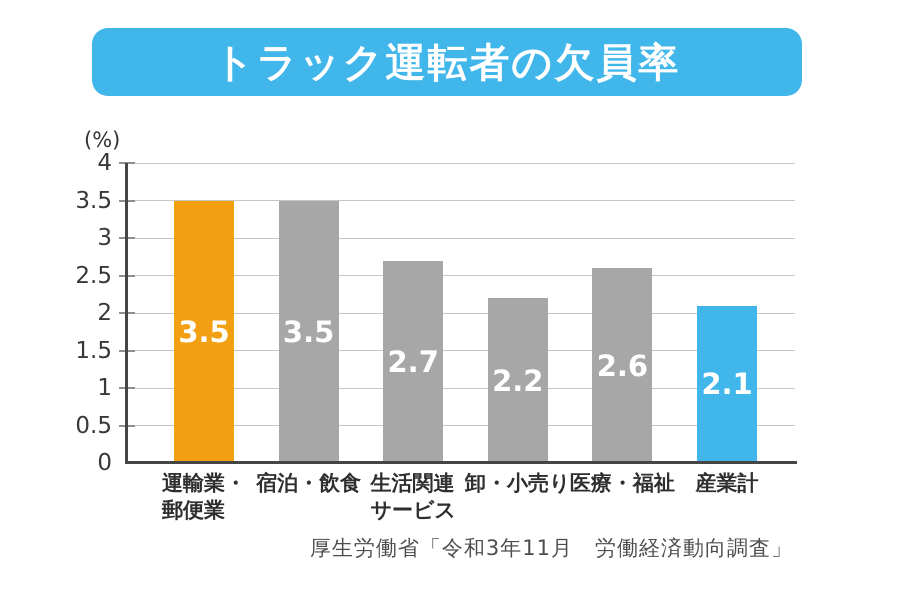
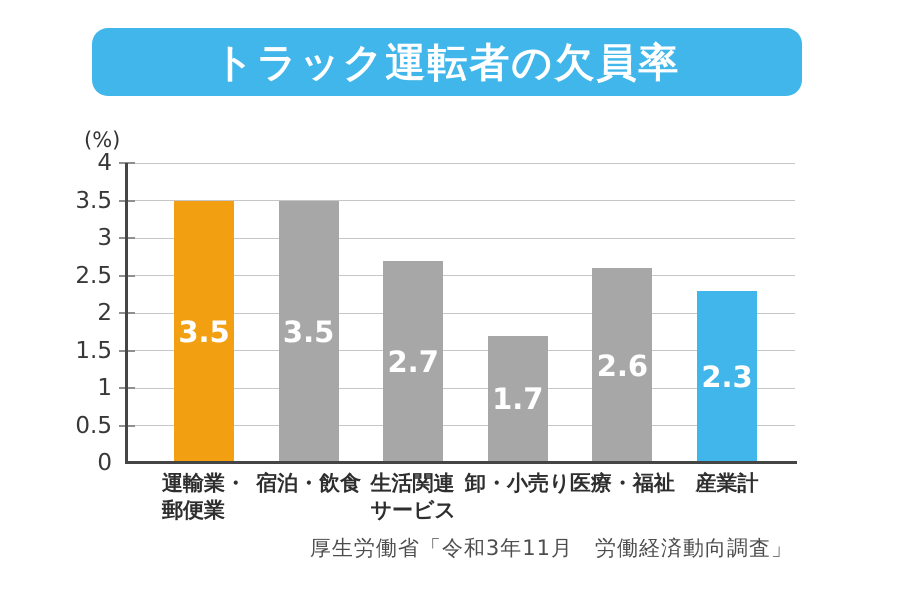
卸・小売り: 2.2 -> 1.7
産業計: 2.1 -> 2.3
